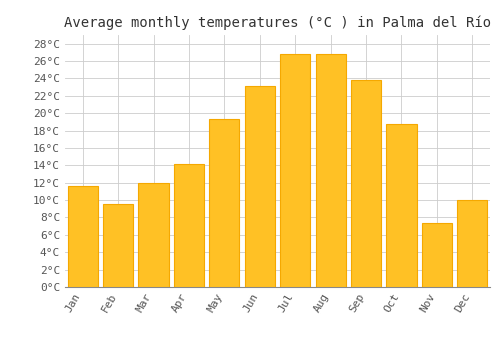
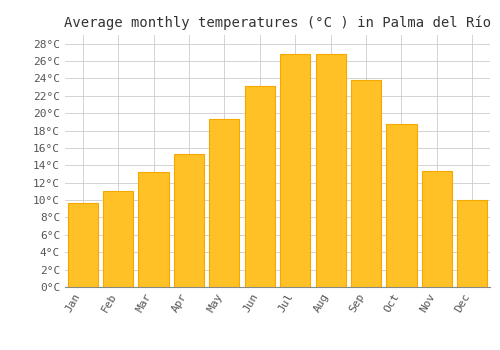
Jan: 11.6°C -> 9.7°C
Feb: 9.6°C -> 11.1°C
Mar: 12.0°C -> 13.2°C
Apr: 14.2°C -> 15.3°C
Nov: 7.4°C -> 13.3°C
